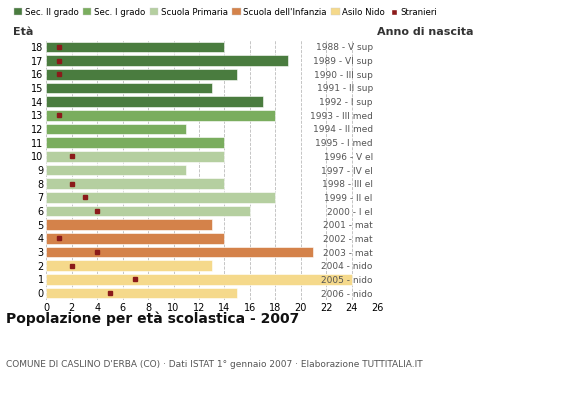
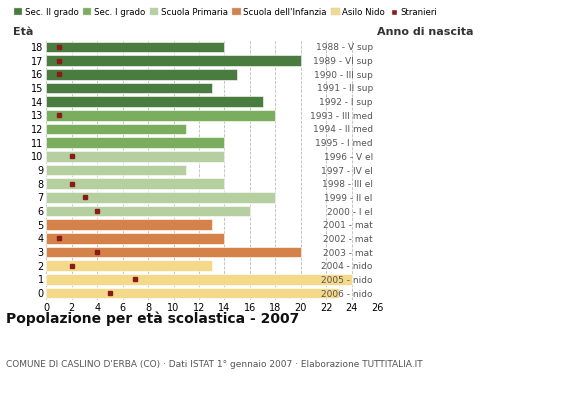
17: 19 -> 20
3: 21 -> 20
0: 15 -> 23
